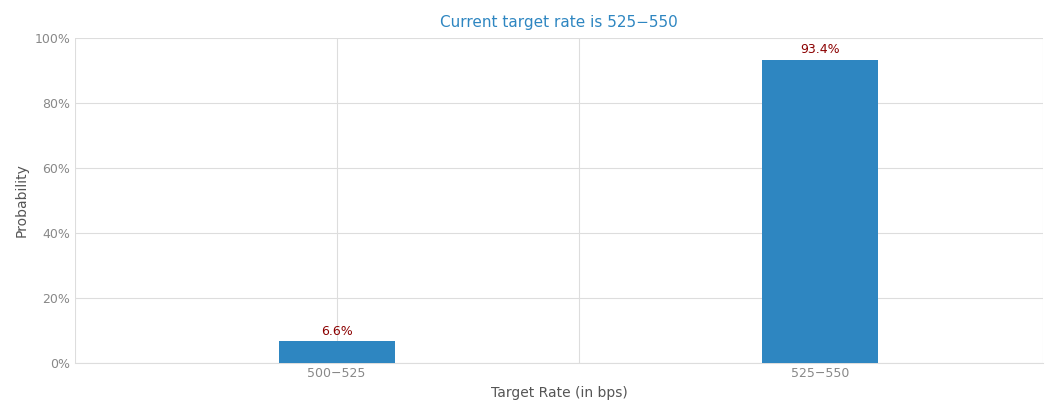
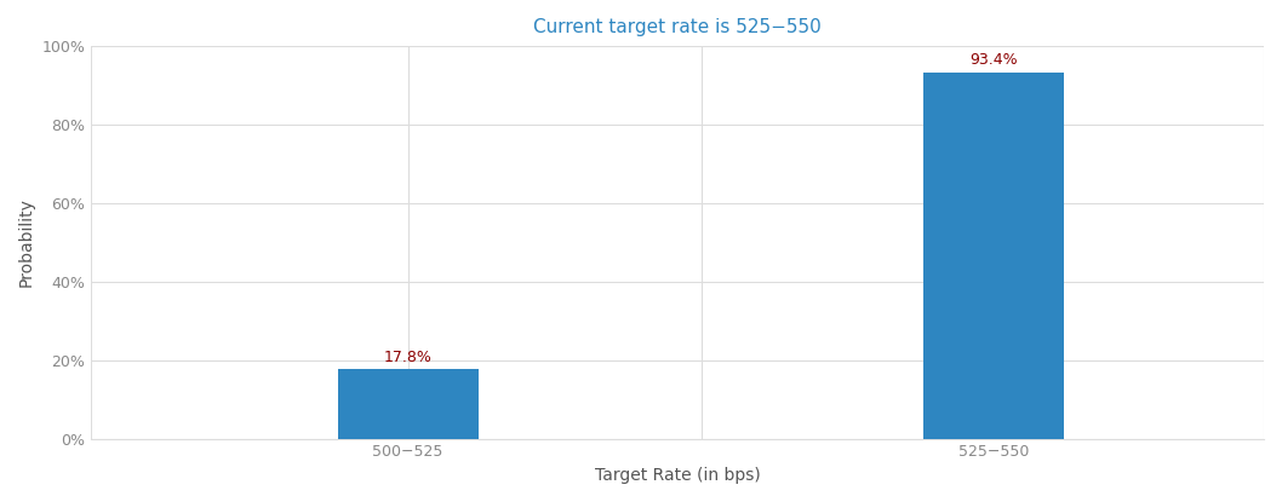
500−525: 6.6% -> 17.8%
